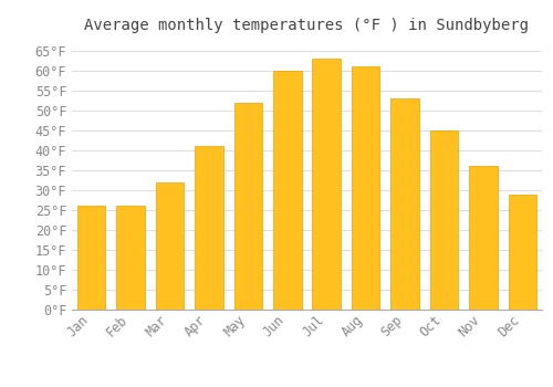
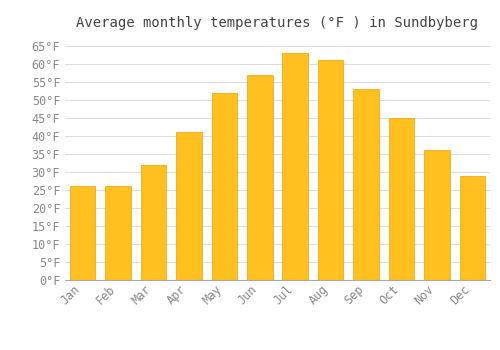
Jun: 60°F -> 57°F
